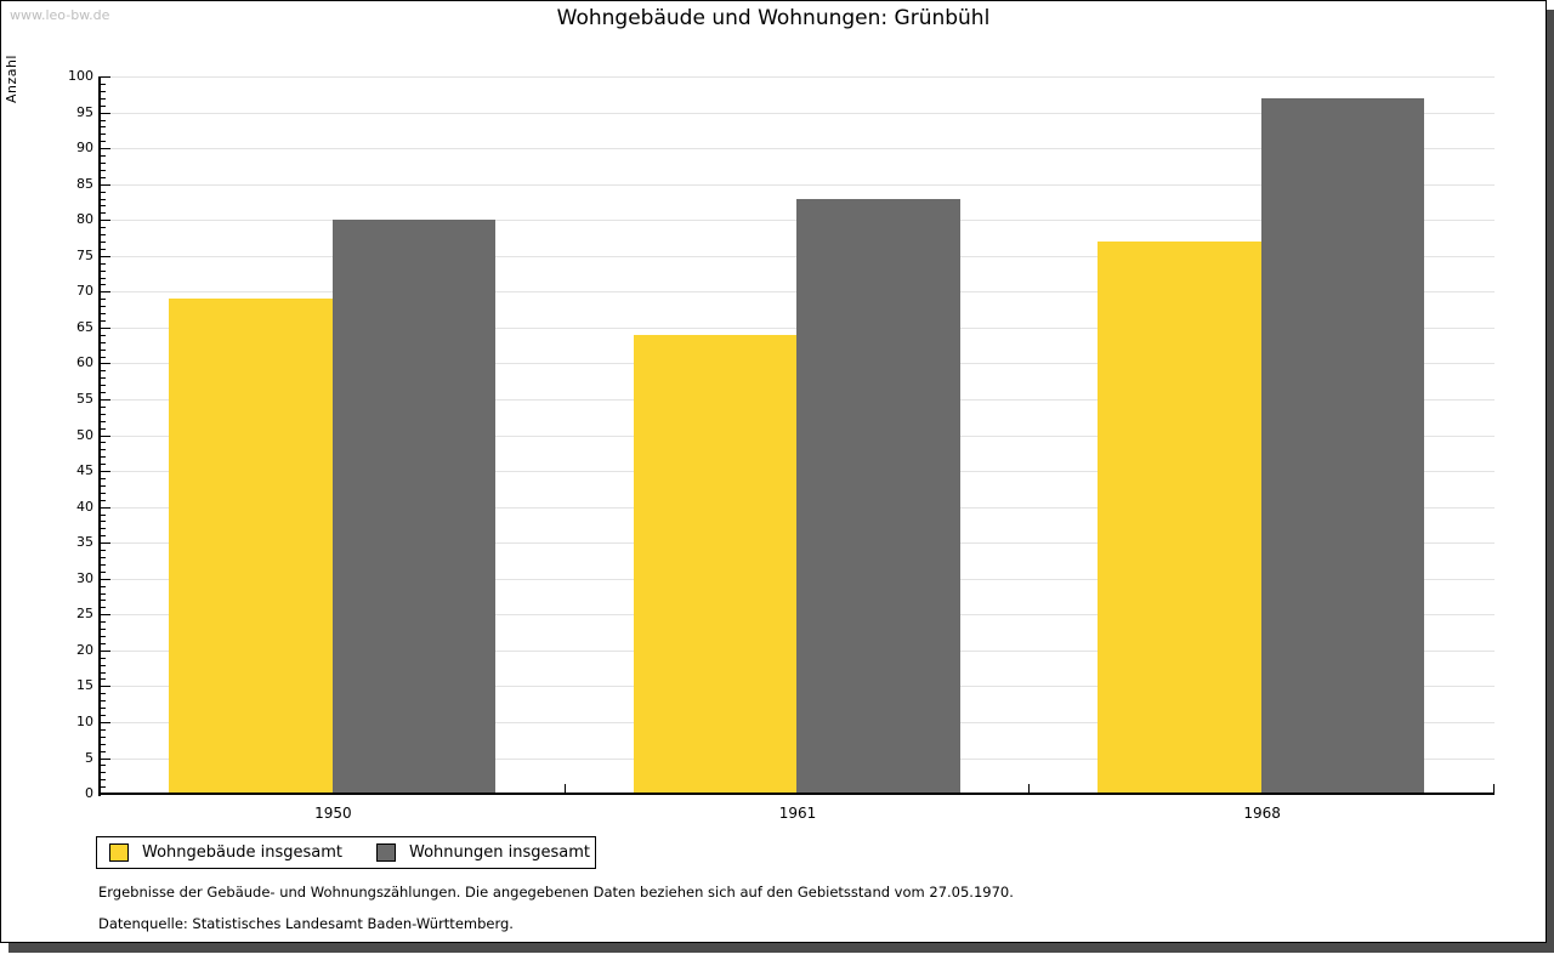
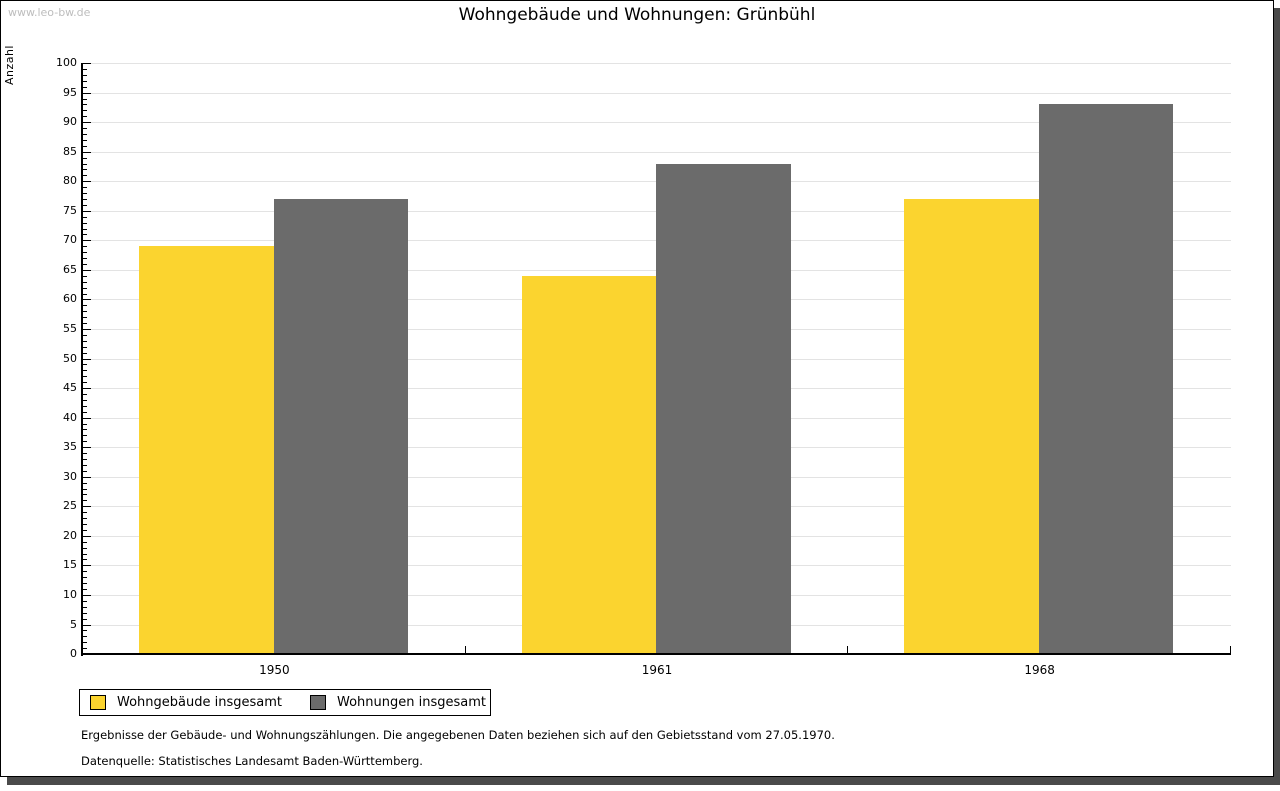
Wohnungen insgesamt/1950: 80 -> 77
Wohnungen insgesamt/1968: 97 -> 93
